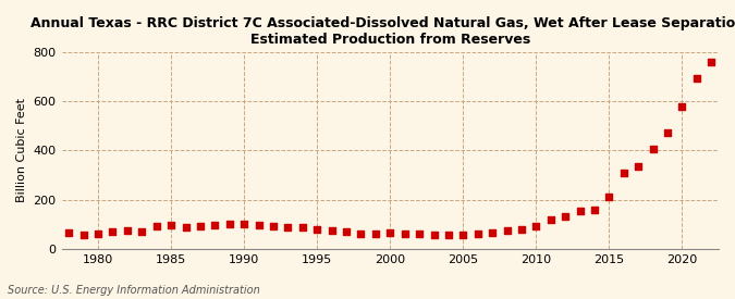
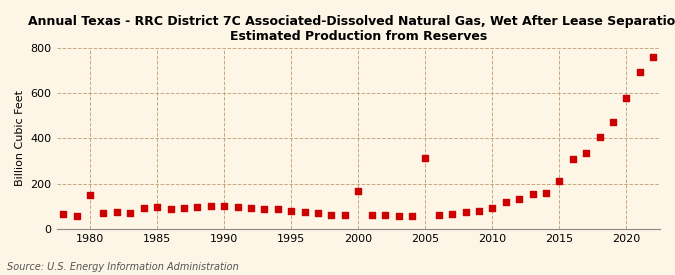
1980: 62 -> 150
2000: 65 -> 165
2005: 58 -> 315
